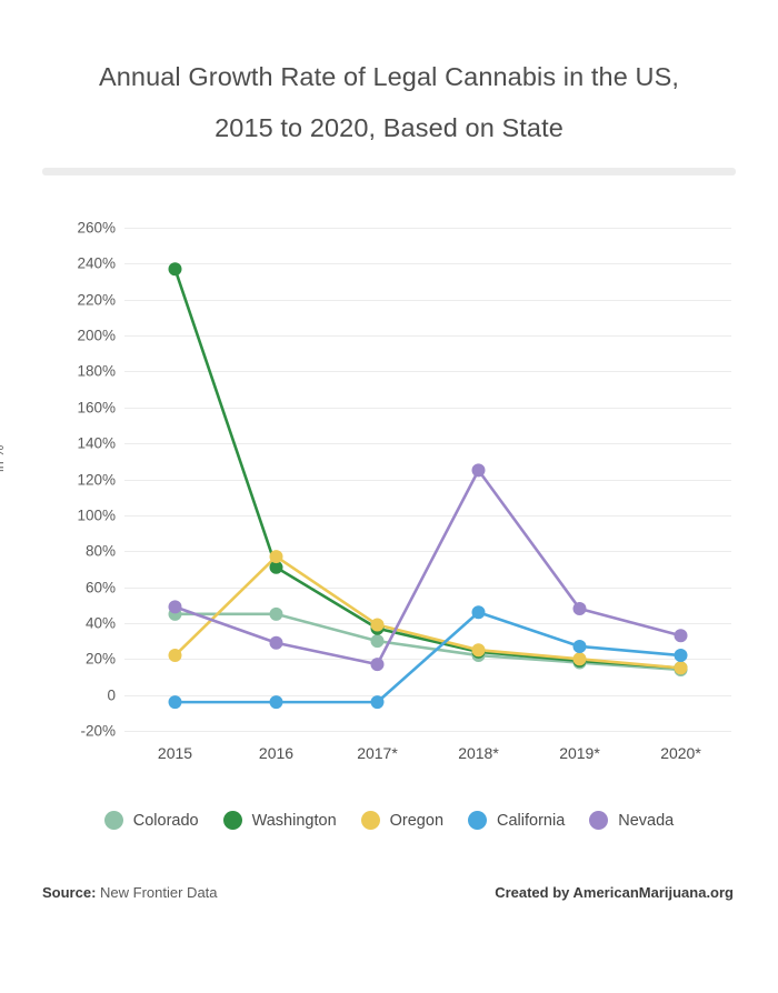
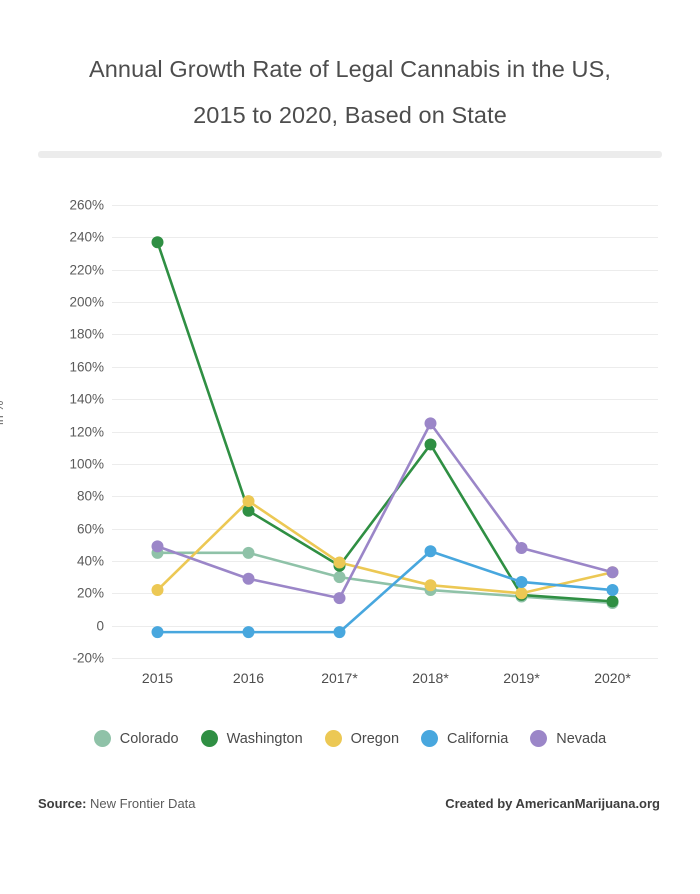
Washington/2018*: 24% -> 112%
Oregon/2020*: 15% -> 33%
